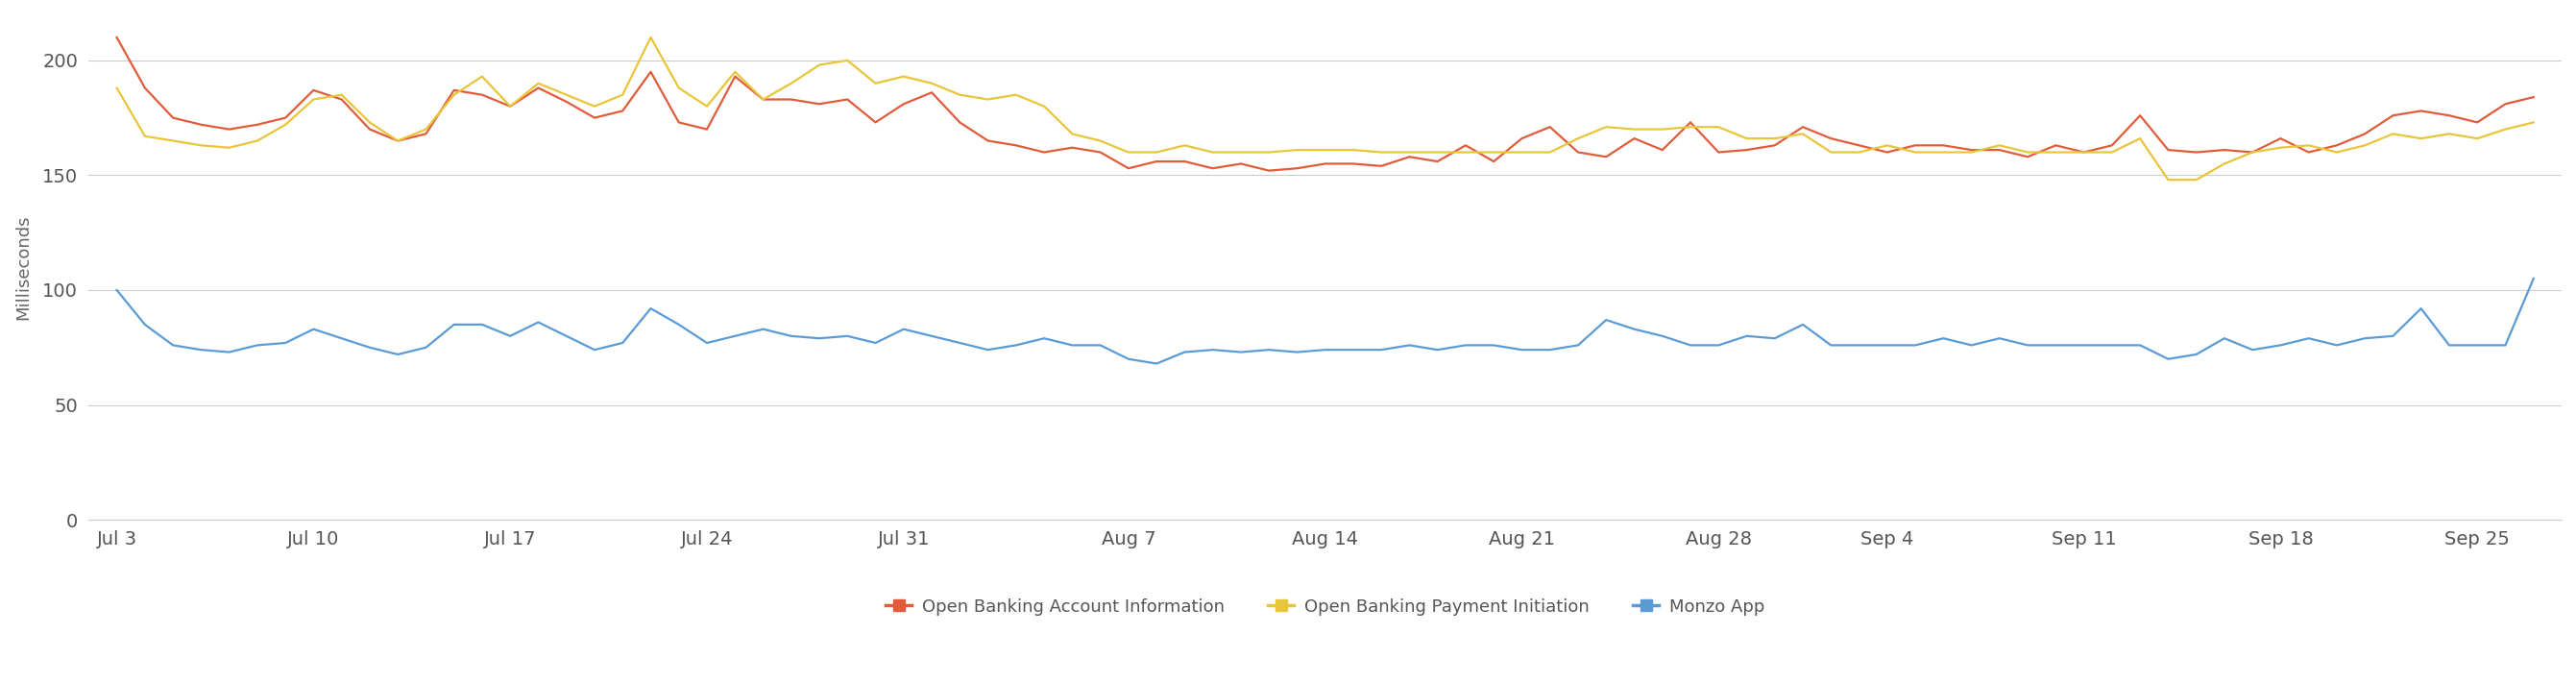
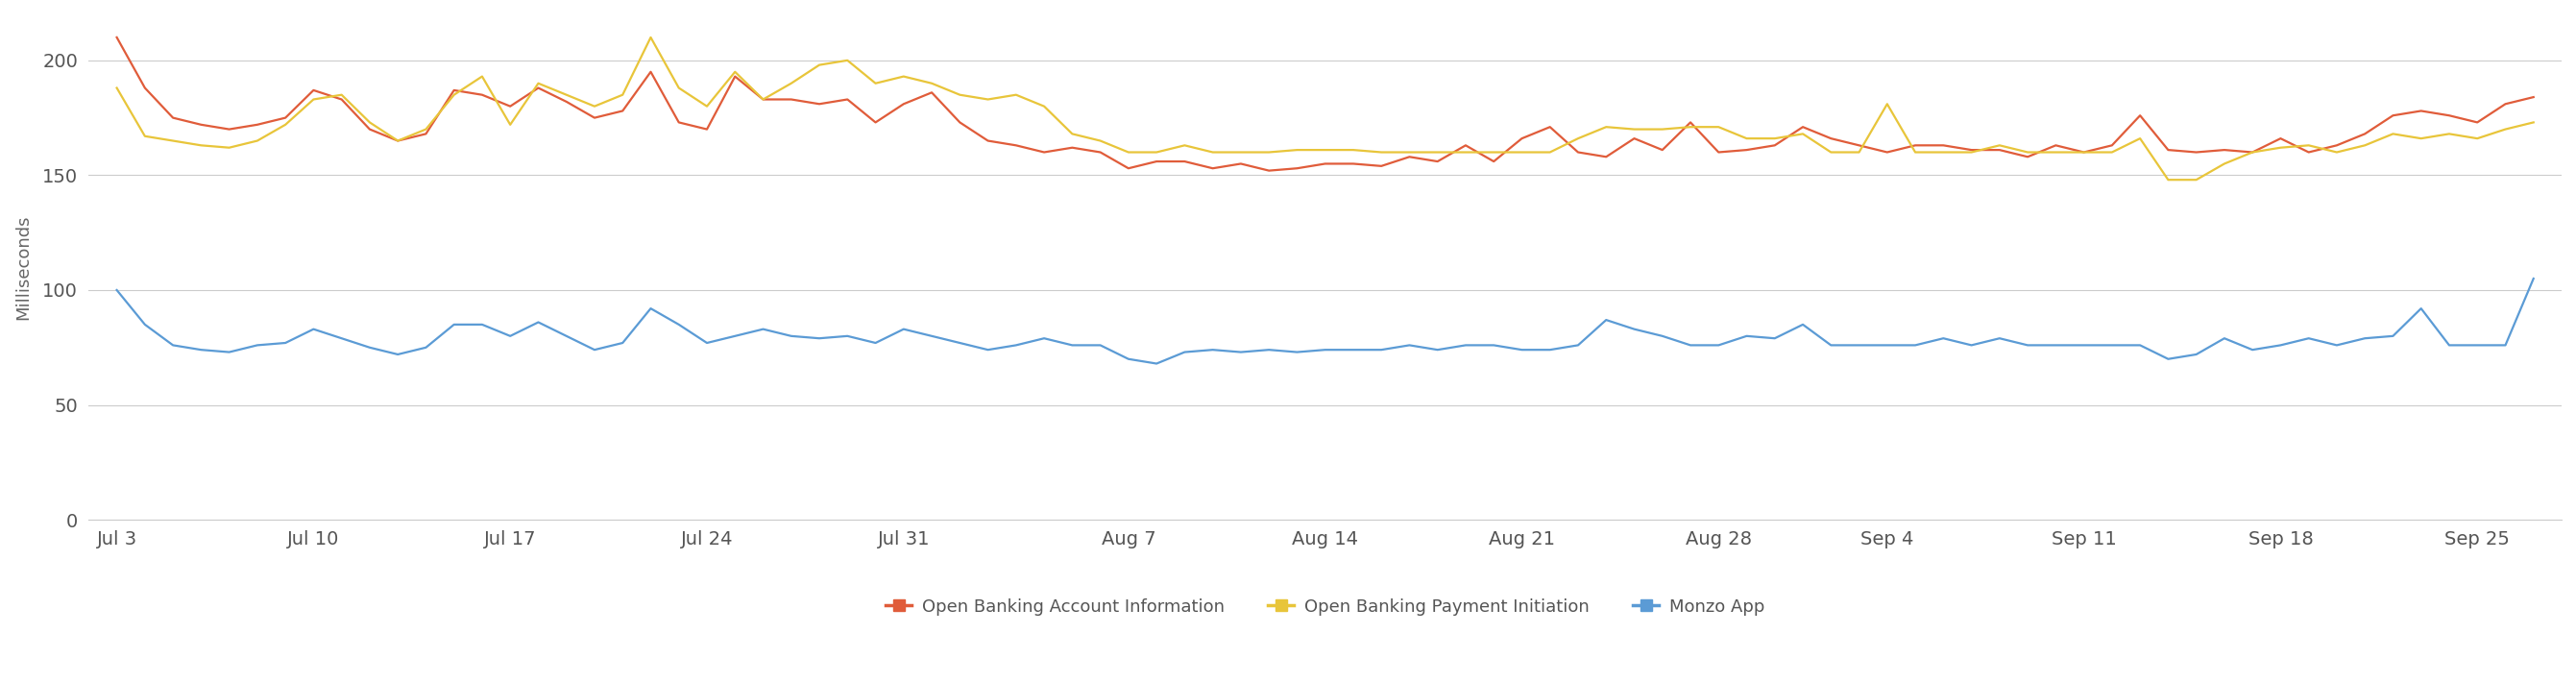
Open Banking Payment Initiation/Jul 17: 180 -> 172
Open Banking Payment Initiation/Sep 4: 163 -> 181
